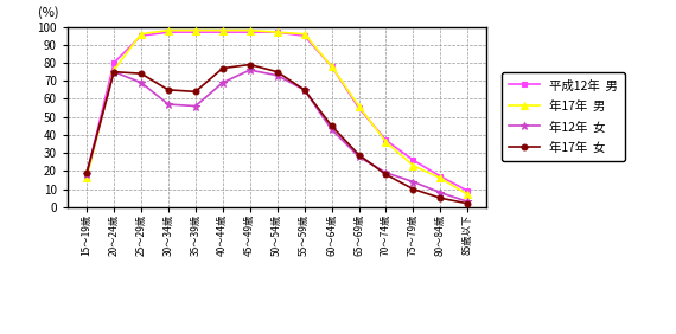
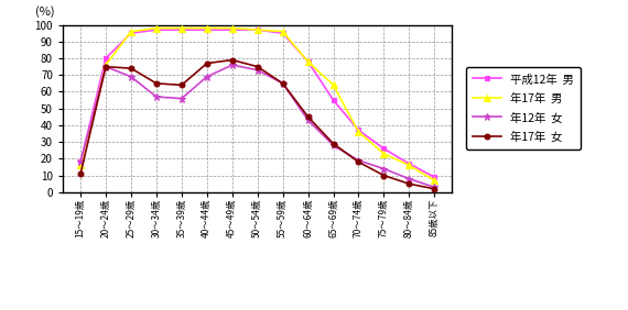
年17年 女/15～19歳: 19 -> 11
年17年 男/65～69歳: 56 -> 64
